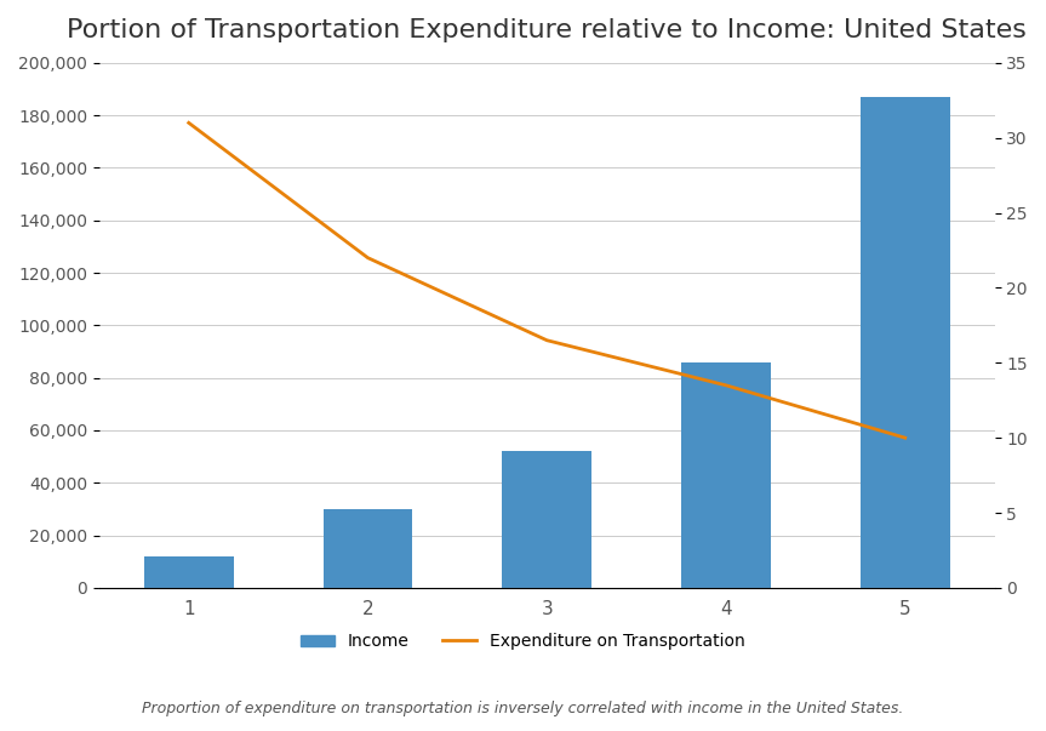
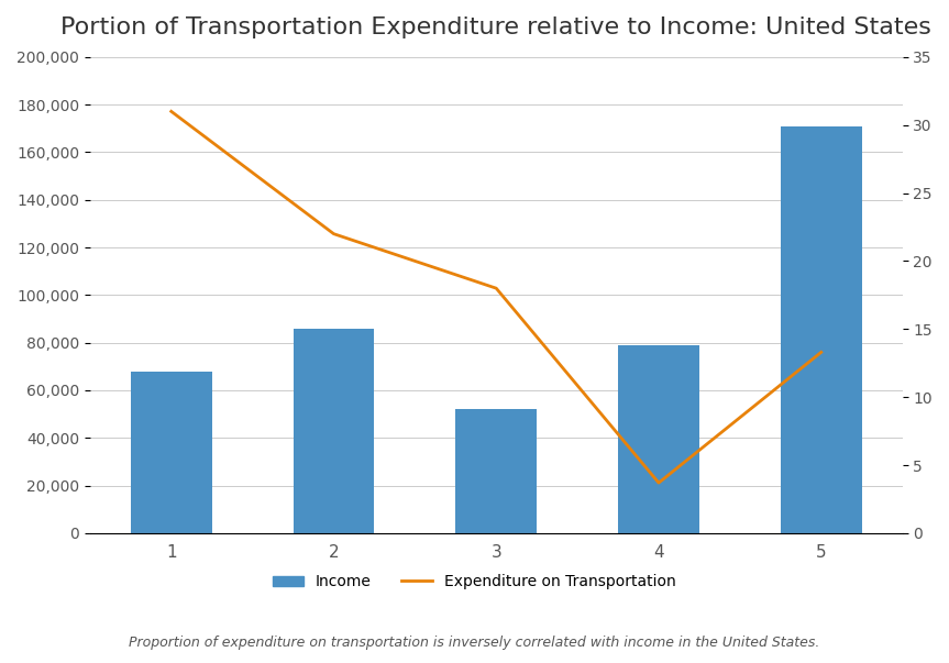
Income/1: 12,000 -> 68,000
Income/2: 30,000 -> 86,000
Expenditure on Transportation/3: 16.5 -> 18.0
Income/4: 86,000 -> 79,000
Expenditure on Transportation/4: 13.5 -> 3.7
Income/5: 187,000 -> 171,000
Expenditure on Transportation/5: 10.0 -> 13.3
